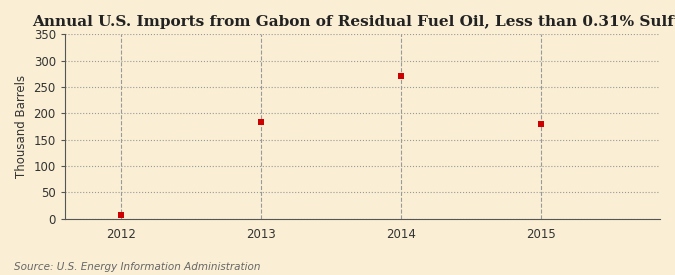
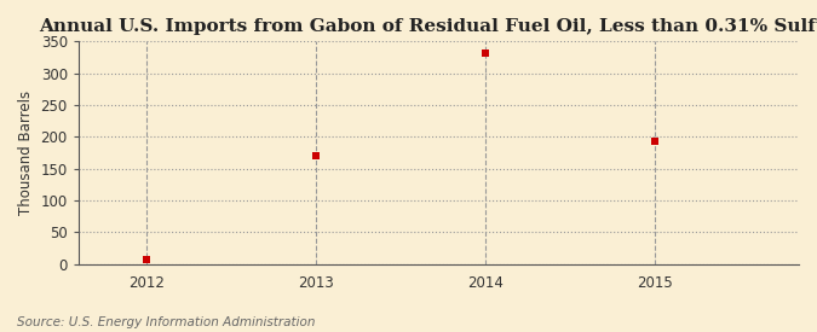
2013: 184 -> 170
2014: 270 -> 331
2015: 180 -> 194
